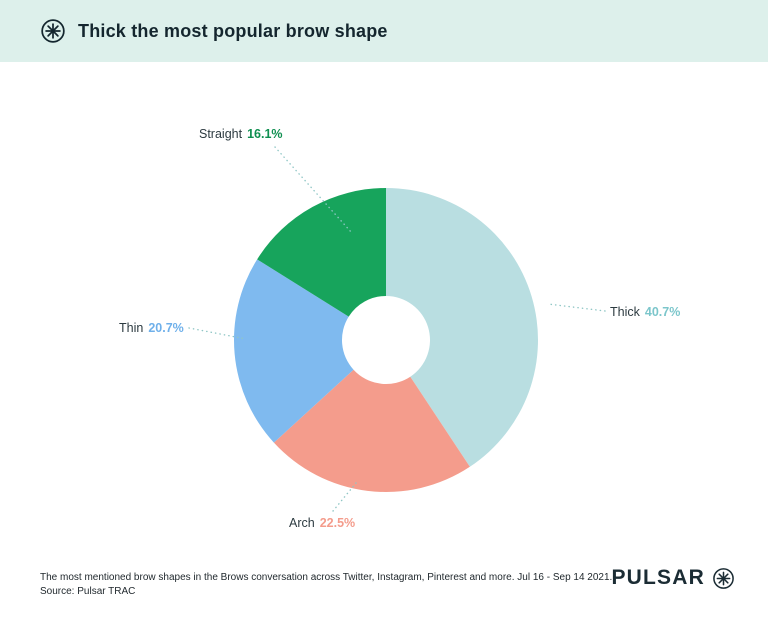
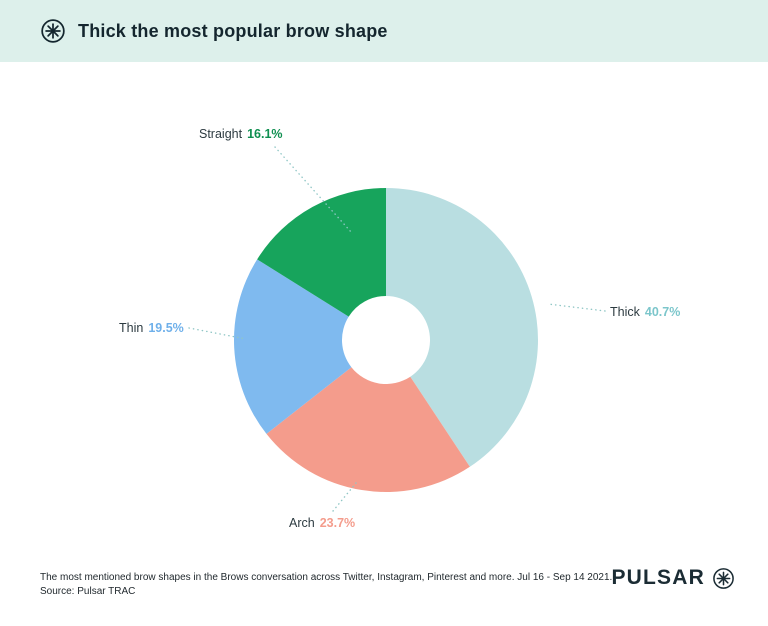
Arch: 22.5% -> 23.7%
Thin: 20.7% -> 19.5%
